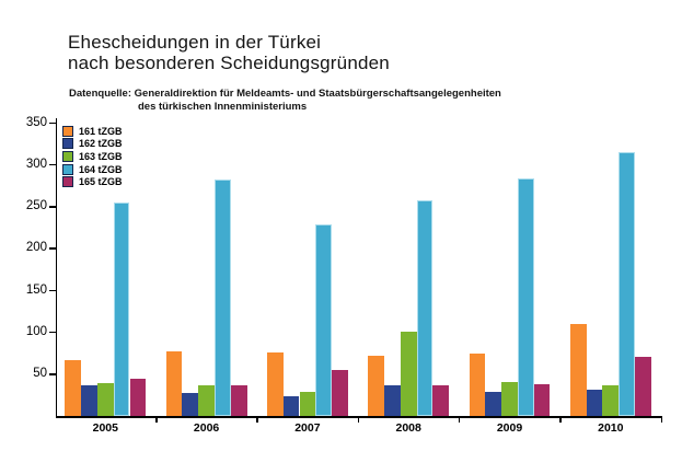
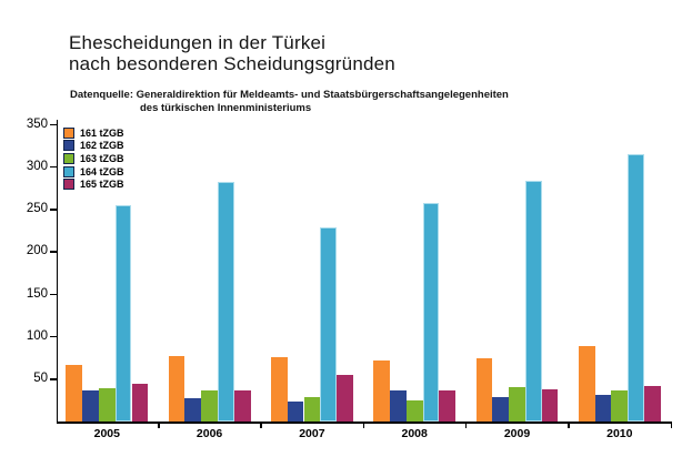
163 tZGB/2008: 100 -> 20
161 tZGB/2010: 110 -> 90
165 tZGB/2010: 70 -> 40
